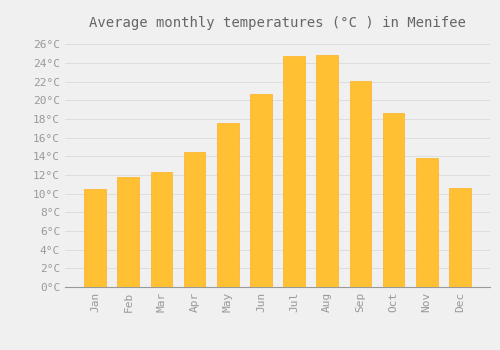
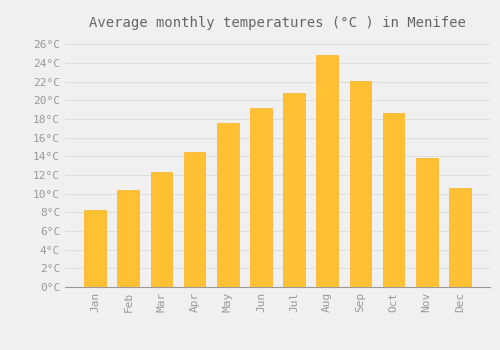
Jan: 10.5°C -> 8.2°C
Feb: 11.8°C -> 10.4°C
Jun: 20.7°C -> 19.2°C
Jul: 24.8°C -> 20.8°C
